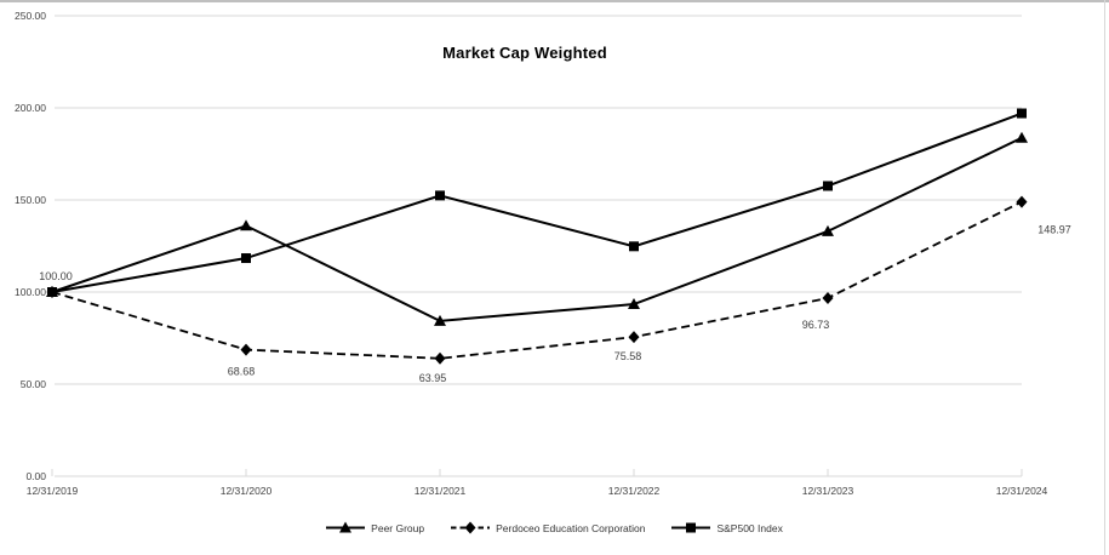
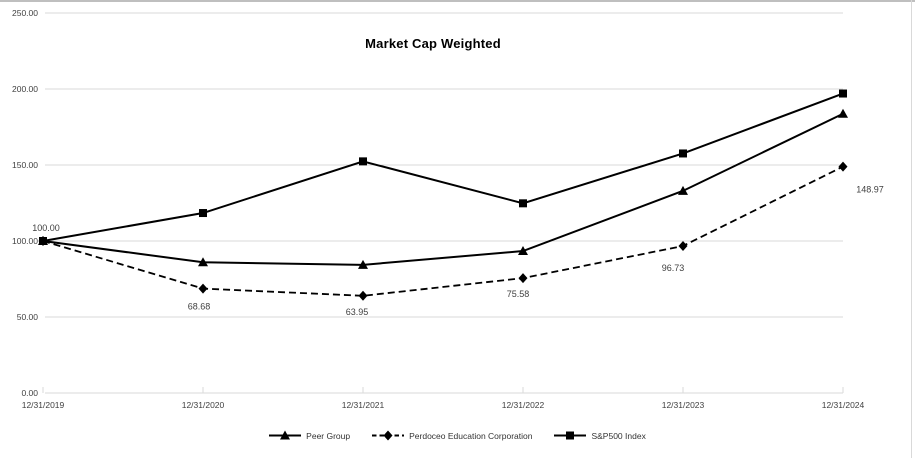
Peer Group/12/31/2020: 136 -> 86
